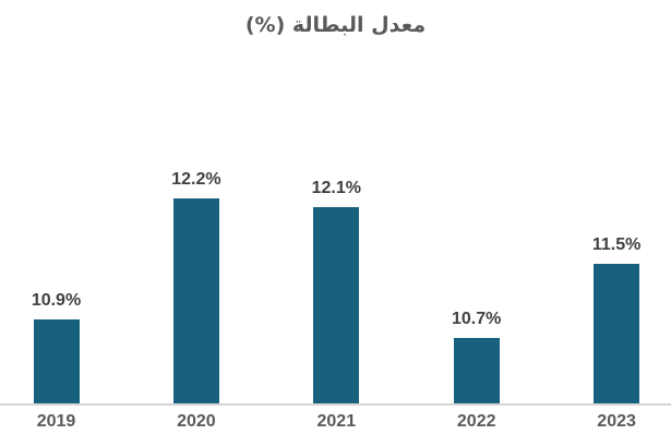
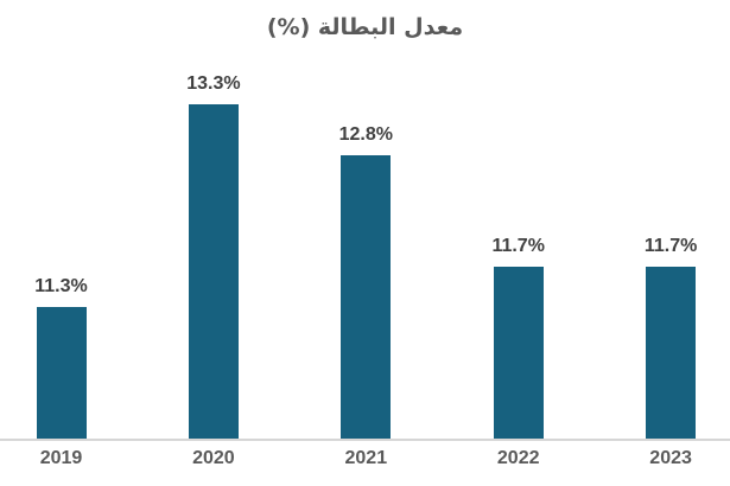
2019: 10.9% -> 11.3%
2020: 12.2% -> 13.3%
2021: 12.1% -> 12.8%
2022: 10.7% -> 11.7%
2023: 11.5% -> 11.7%
